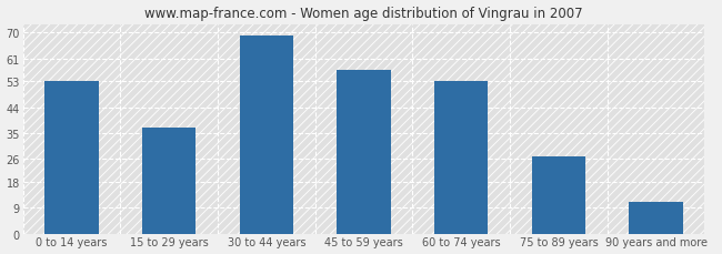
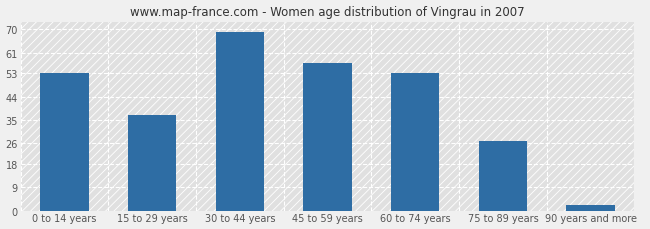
90 years and more: 11 -> 2
